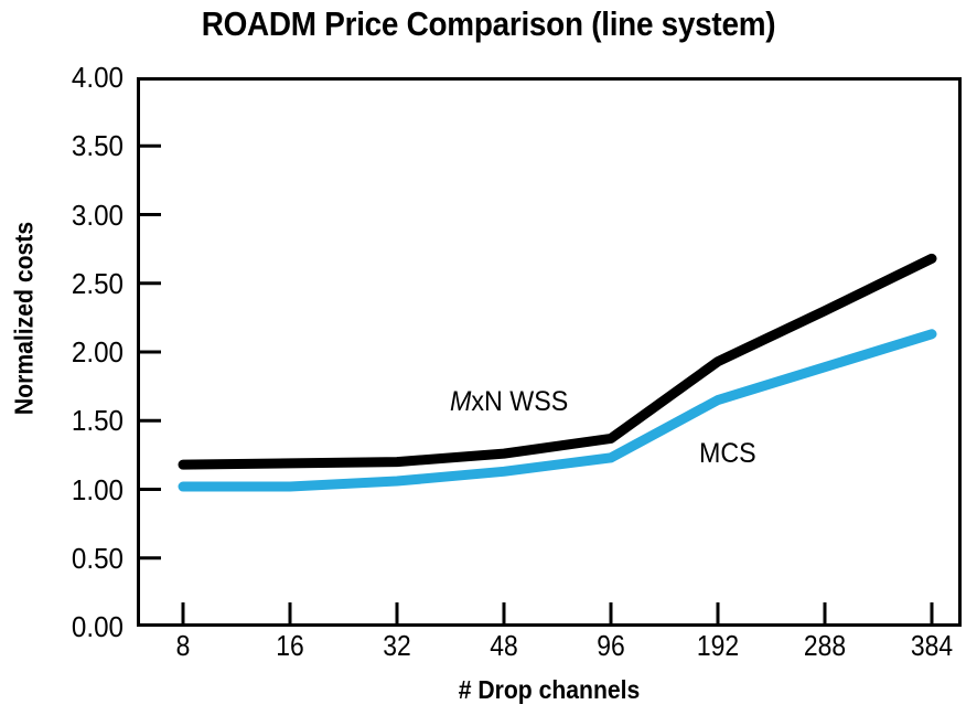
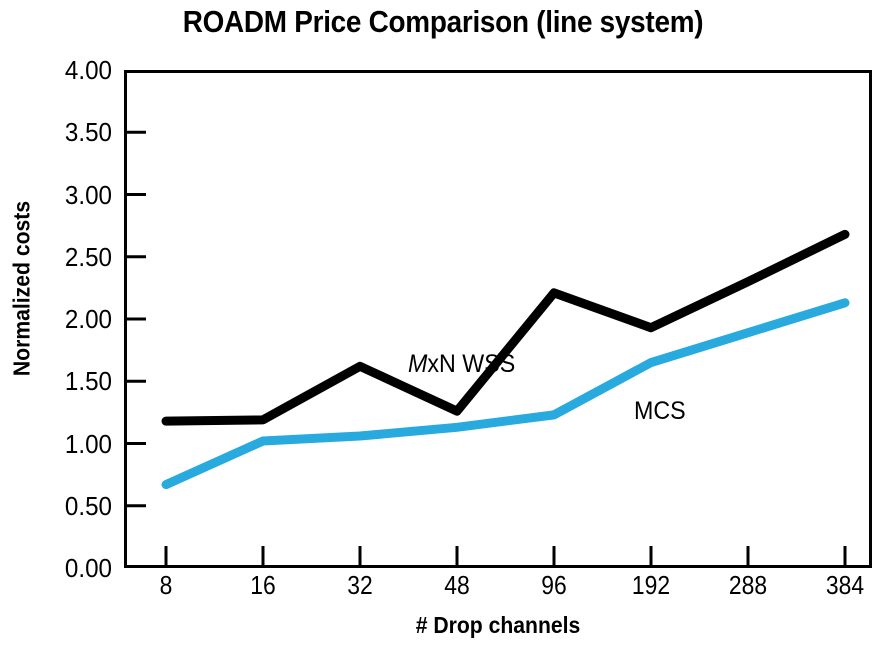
MCS/8: 1.02 -> 0.67
MxN WSS/32: 1.20 -> 1.62
MxN WSS/96: 1.37 -> 2.21
